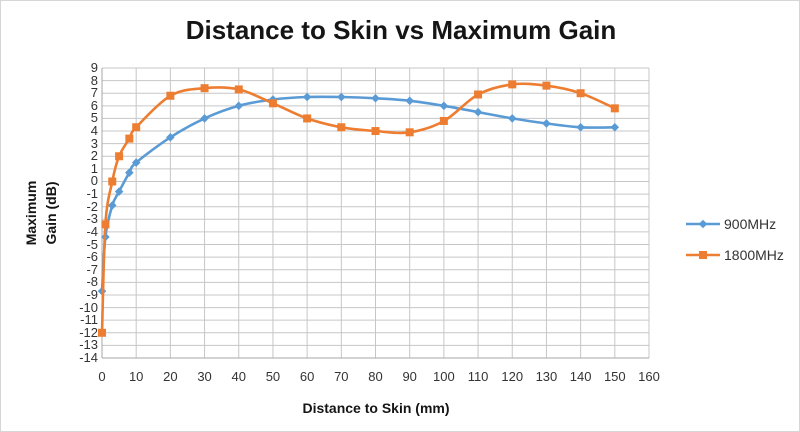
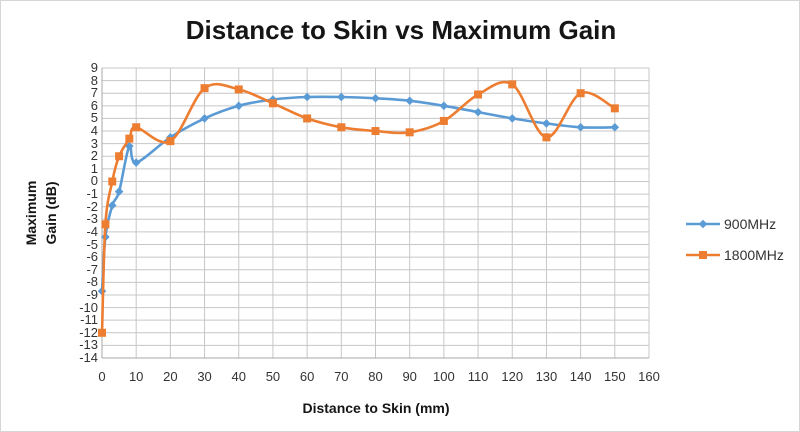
900MHz/8: 0.7 -> 2.8
1800MHz/20: 6.8 -> 3.2
1800MHz/130: 7.6 -> 3.5
